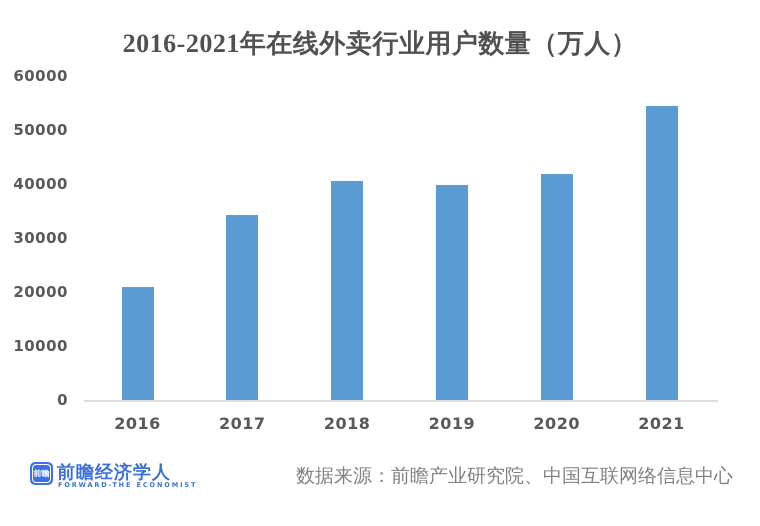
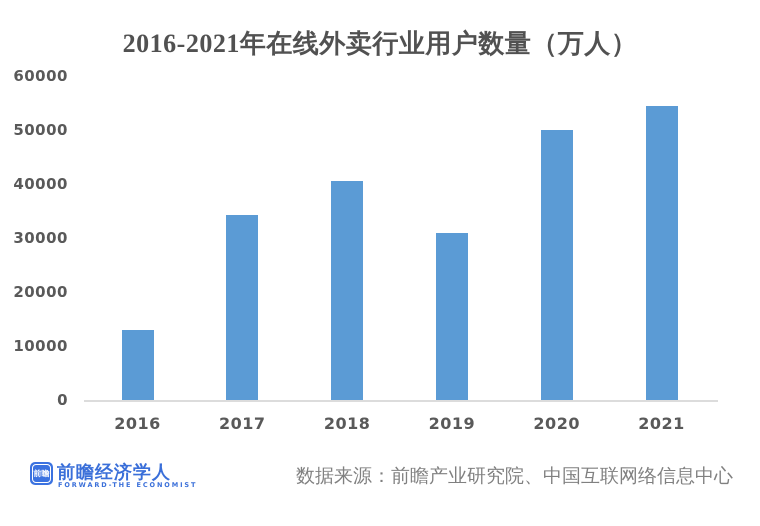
2016: 21000 -> 13000
2019: 40000 -> 31000
2020: 42000 -> 50000
